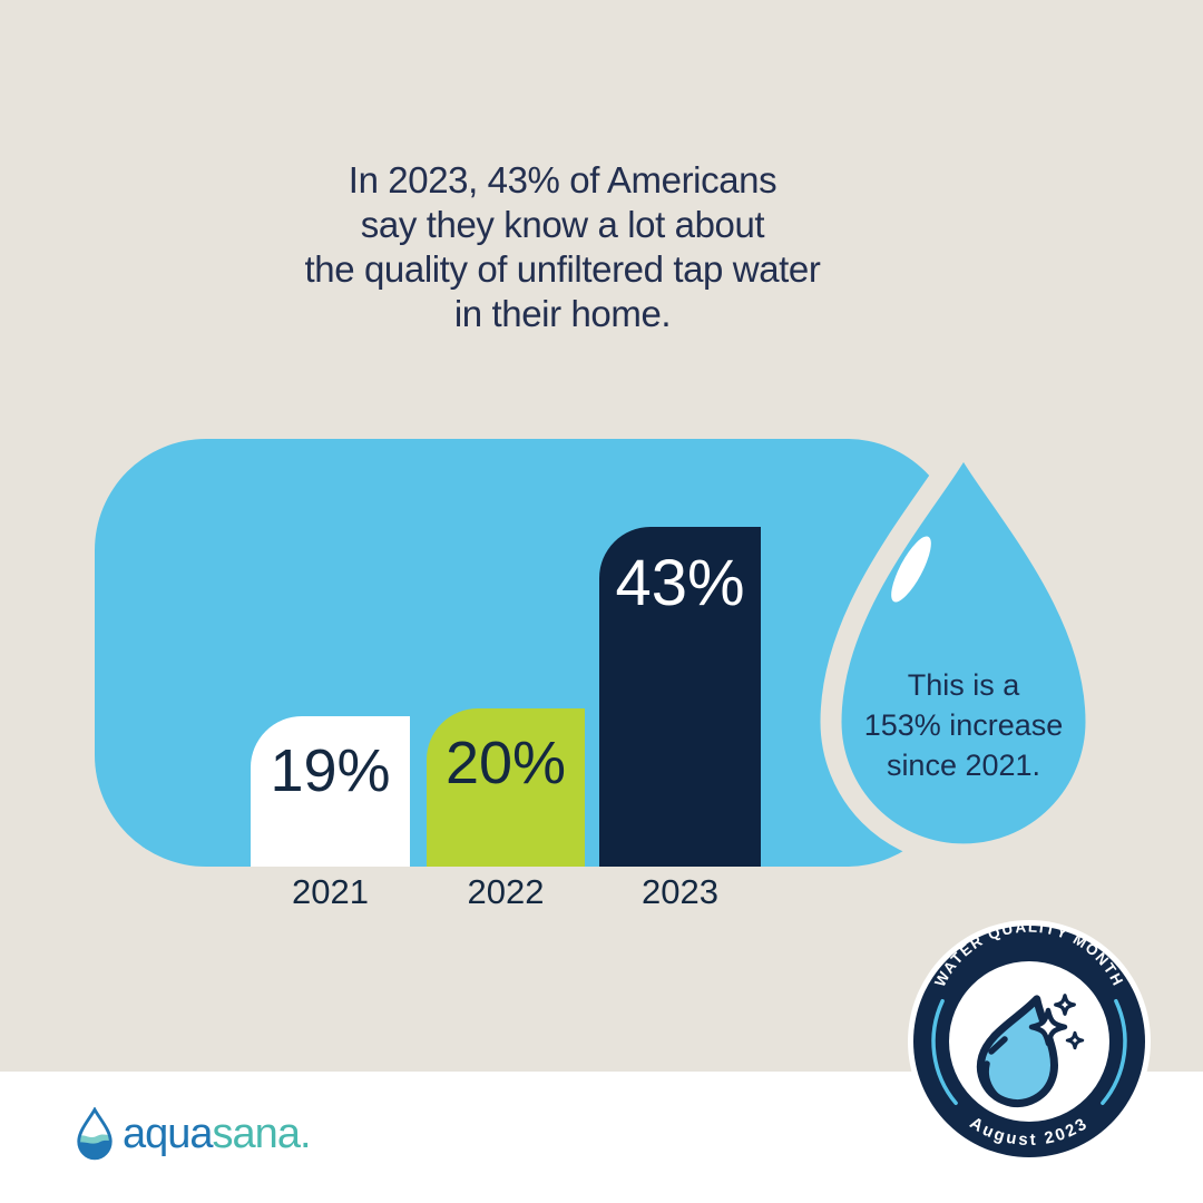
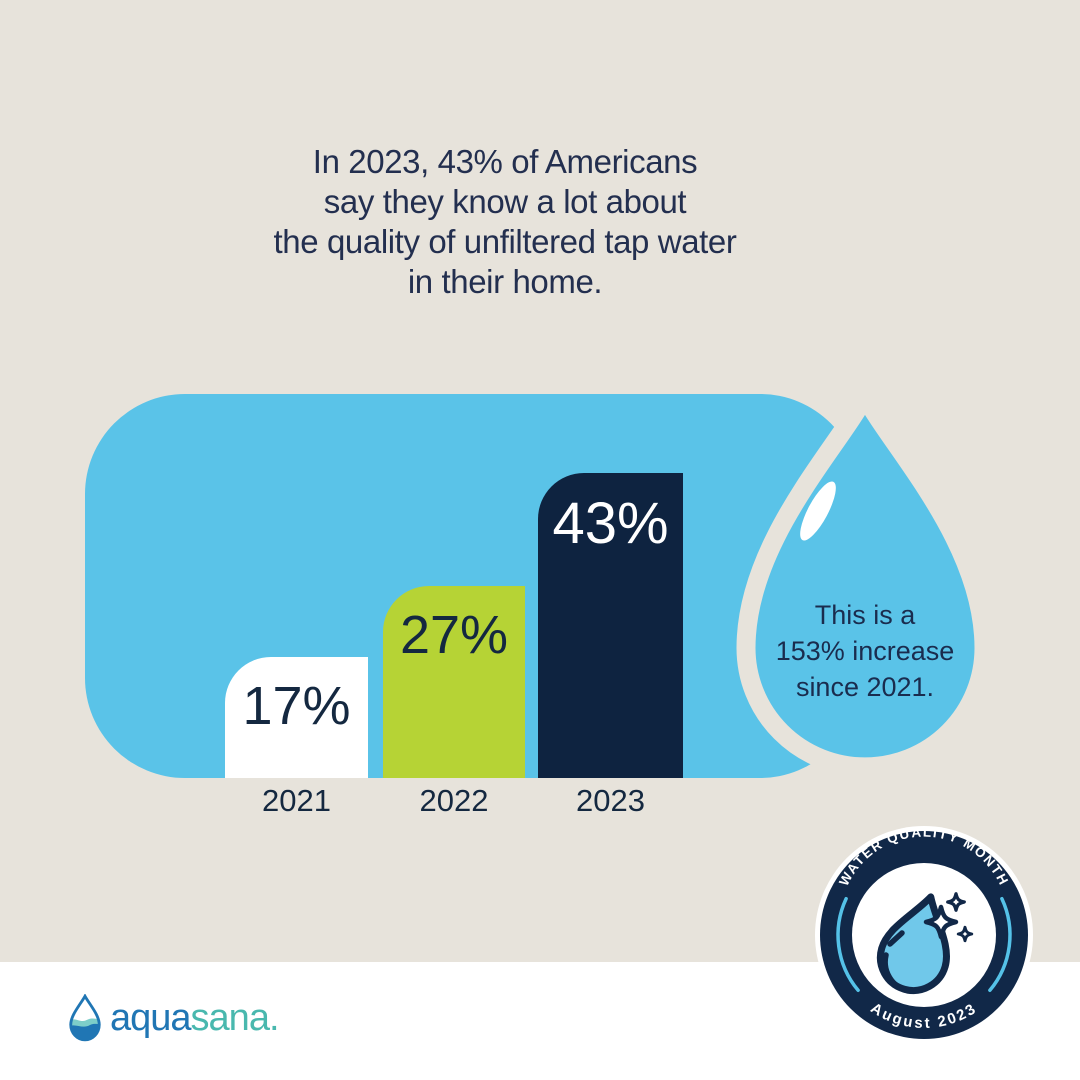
2021: 19% -> 17%
2022: 20% -> 27%
